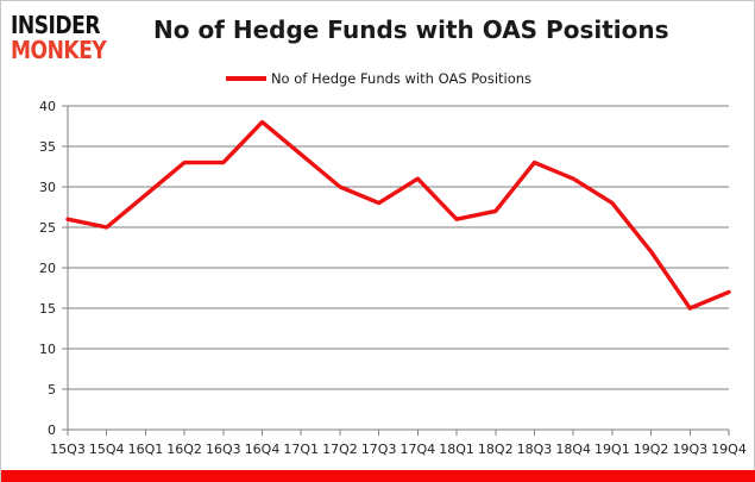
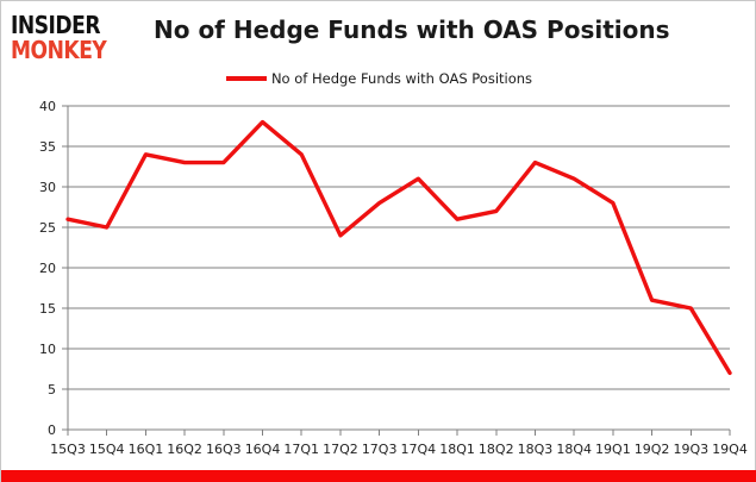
16Q1: 29 -> 34
17Q2: 30 -> 24
19Q2: 22 -> 16
19Q4: 17 -> 7
